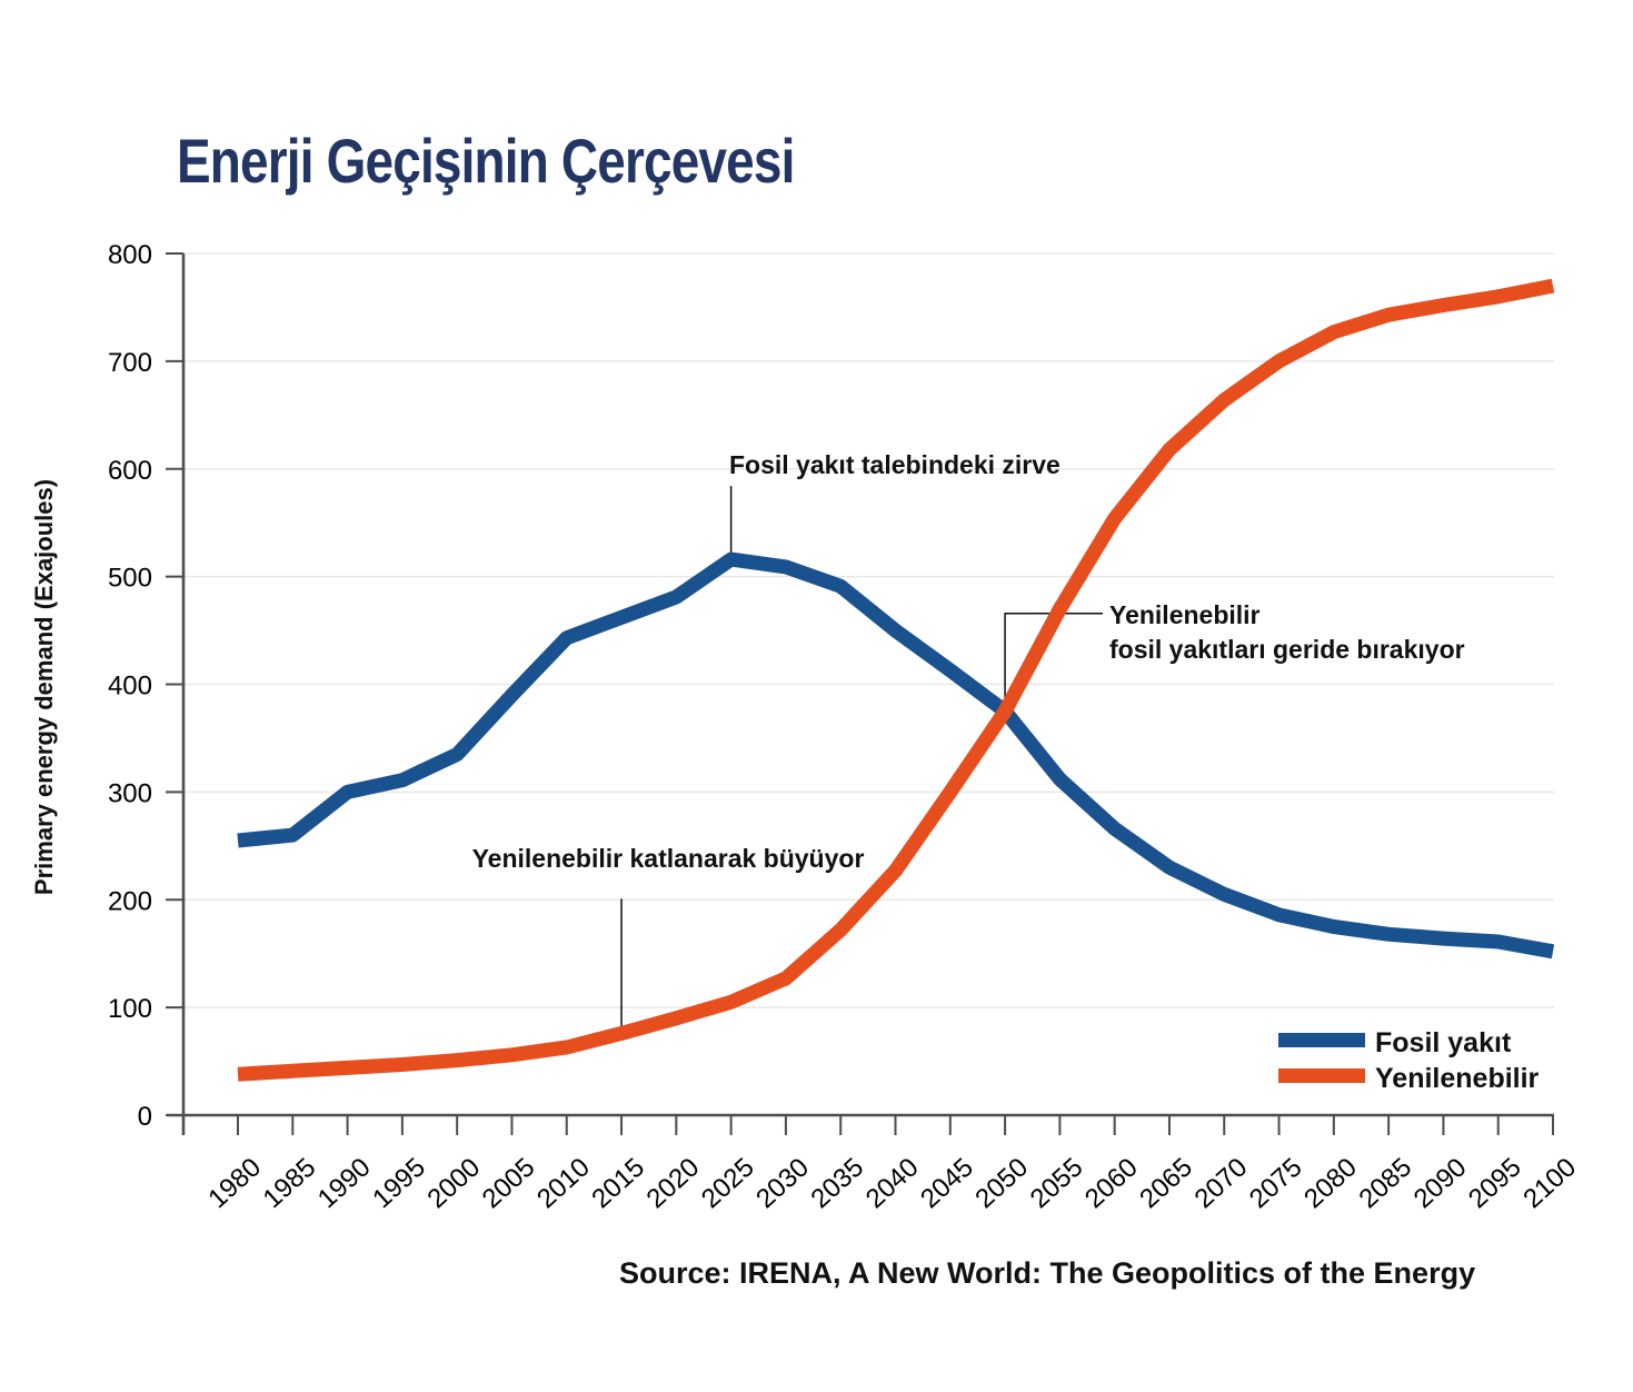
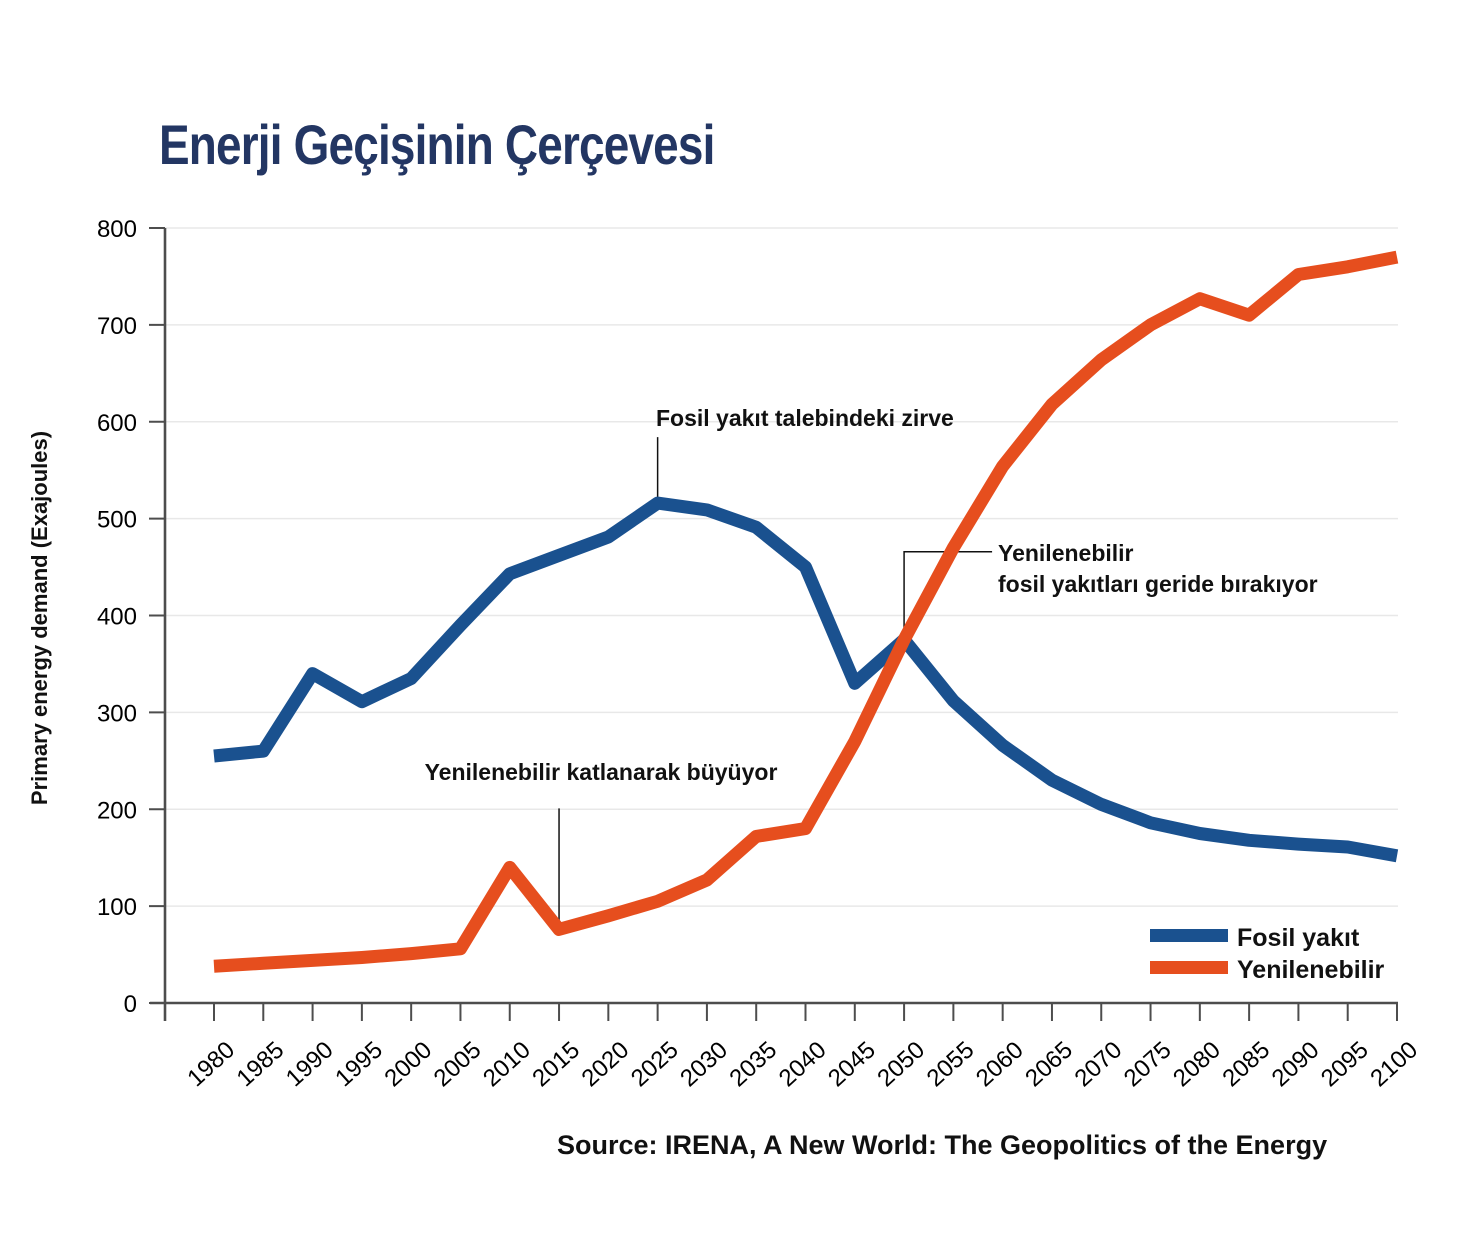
Fosil yakıt/1990: 300 -> 340
Yenilenebilir/2010: 60 -> 140
Yenilenebilir/2040: 230 -> 180
Fosil yakıt/2045: 410 -> 330
Yenilenebilir/2045: 300 -> 270
Yenilenebilir/2085: 740 -> 710
